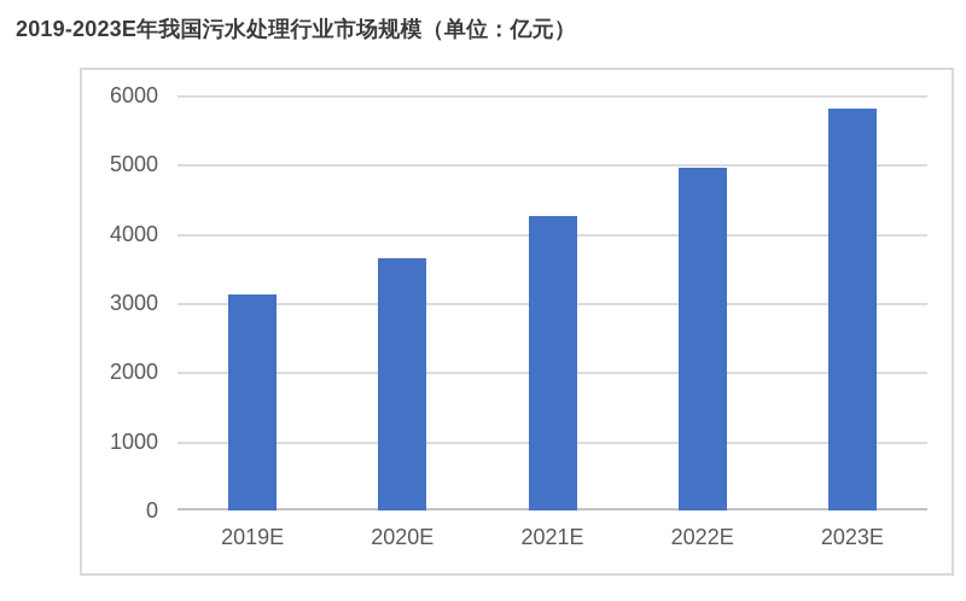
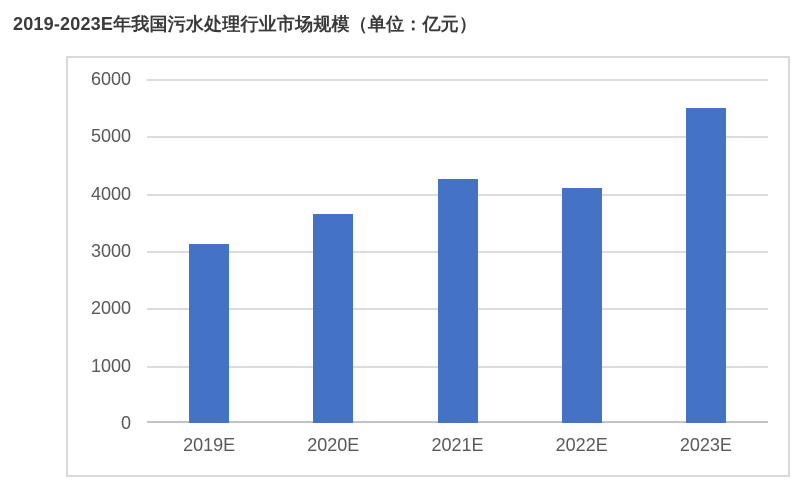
2022E: 5000 -> 4100
2023E: 5800 -> 5500
